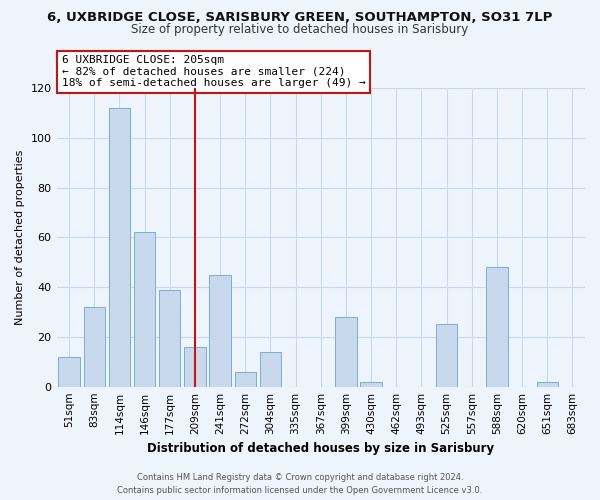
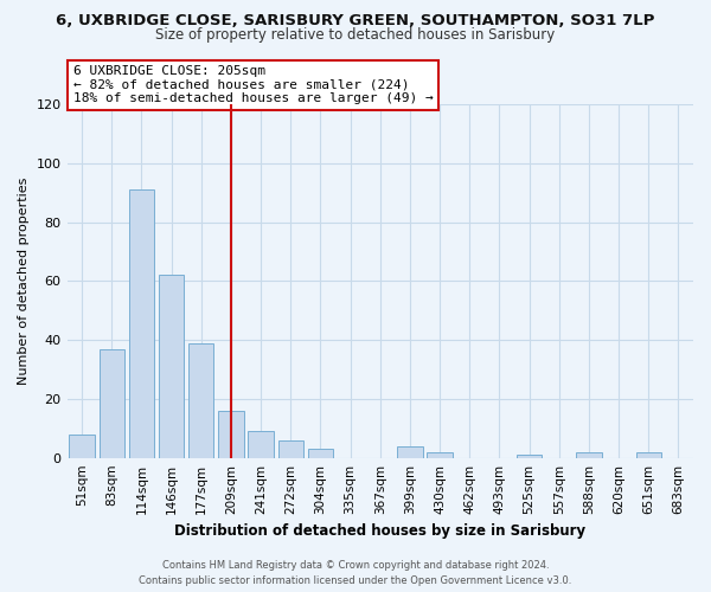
51sqm: 12 -> 8
83sqm: 32 -> 37
114sqm: 112 -> 91
241sqm: 45 -> 9
304sqm: 14 -> 3
399sqm: 28 -> 4
525sqm: 25 -> 1
588sqm: 48 -> 2
